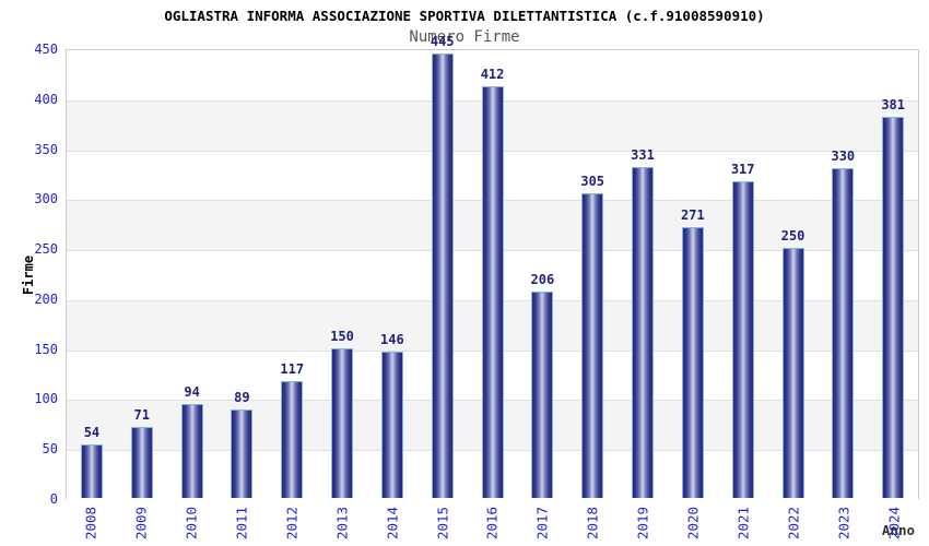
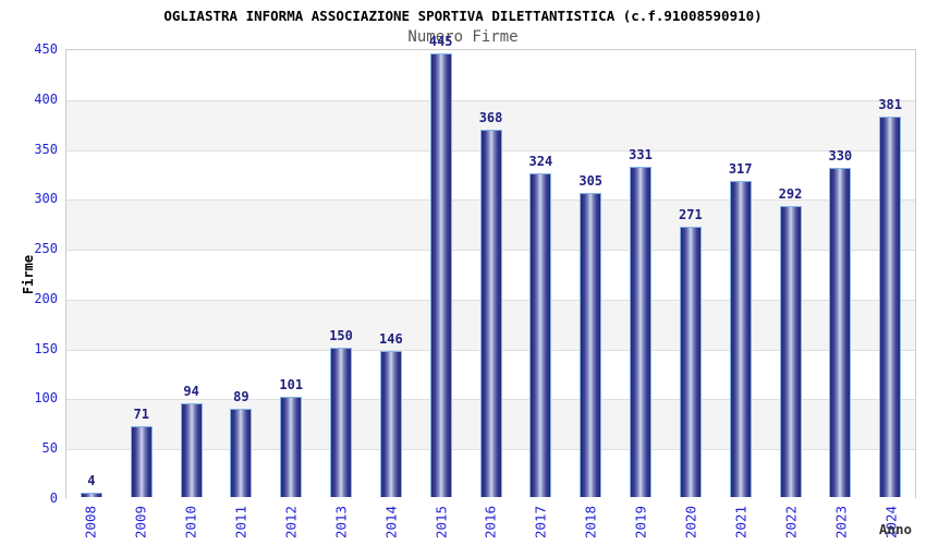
2008: 54 -> 4
2012: 117 -> 101
2016: 412 -> 368
2017: 206 -> 324
2022: 250 -> 292
